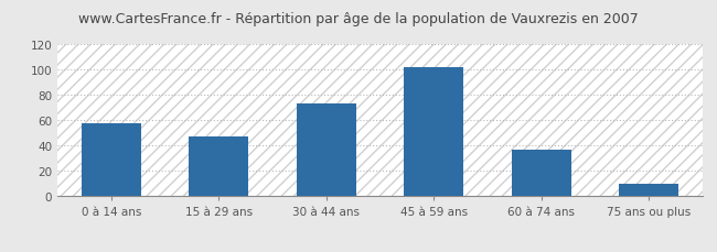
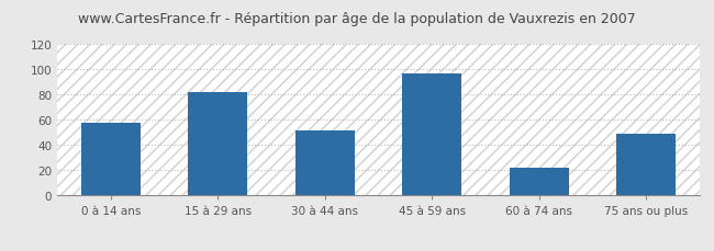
15 à 29 ans: 47 -> 82
30 à 44 ans: 73 -> 52
45 à 59 ans: 102 -> 97
60 à 74 ans: 37 -> 22
75 ans ou plus: 10 -> 49
